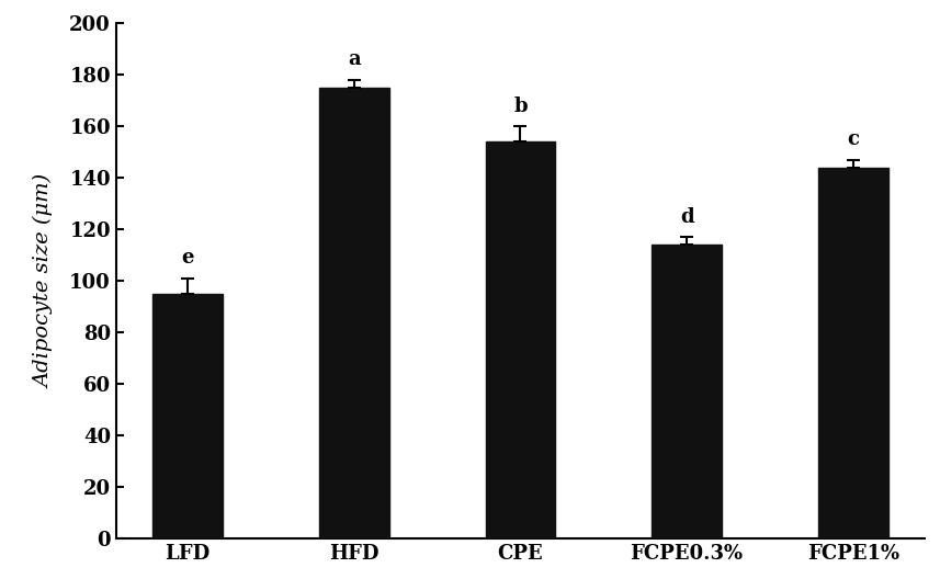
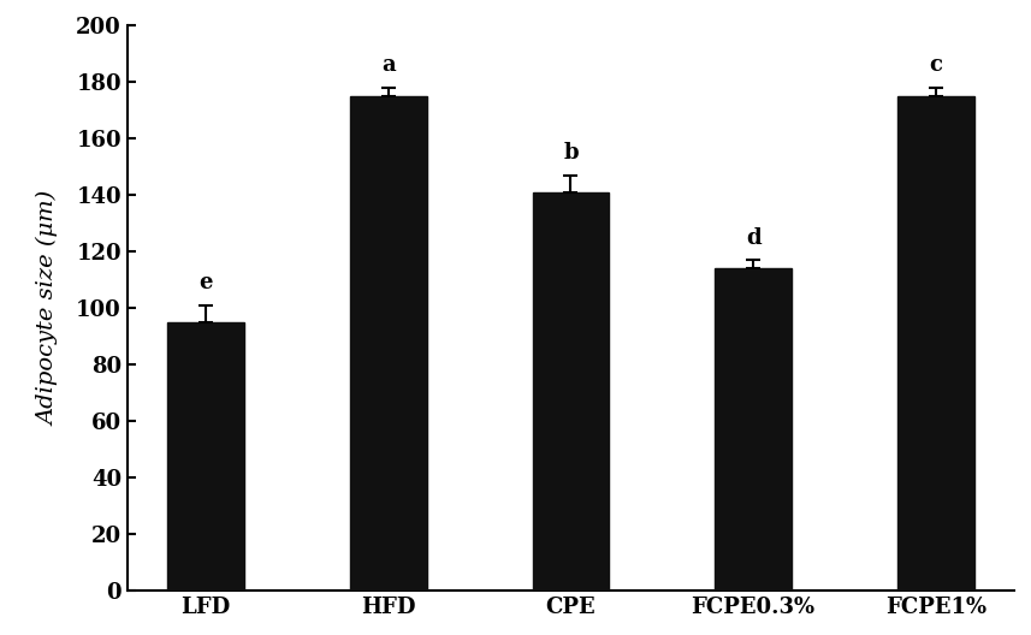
CPE: 154 -> 141
FCPE1%: 144 -> 175
